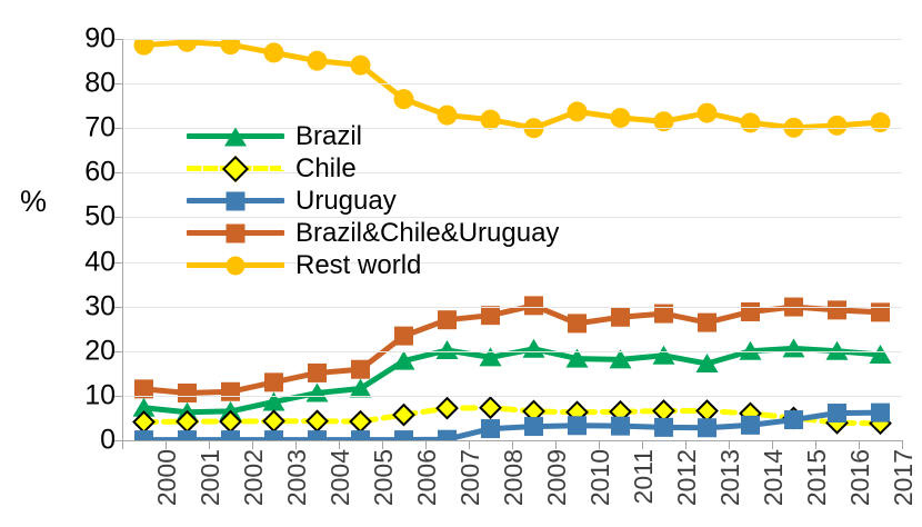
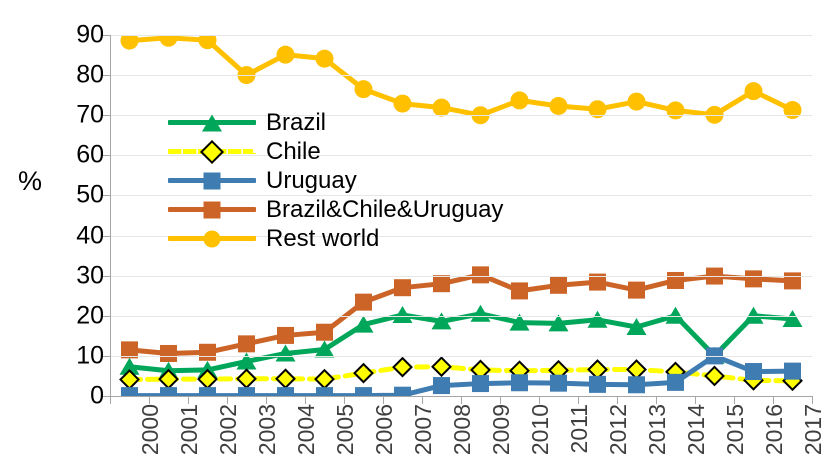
Rest world/2003: 87 -> 80
Brazil/2015: 21 -> 10
Uruguay/2015: 5 -> 10
Rest world/2016: 71 -> 76
